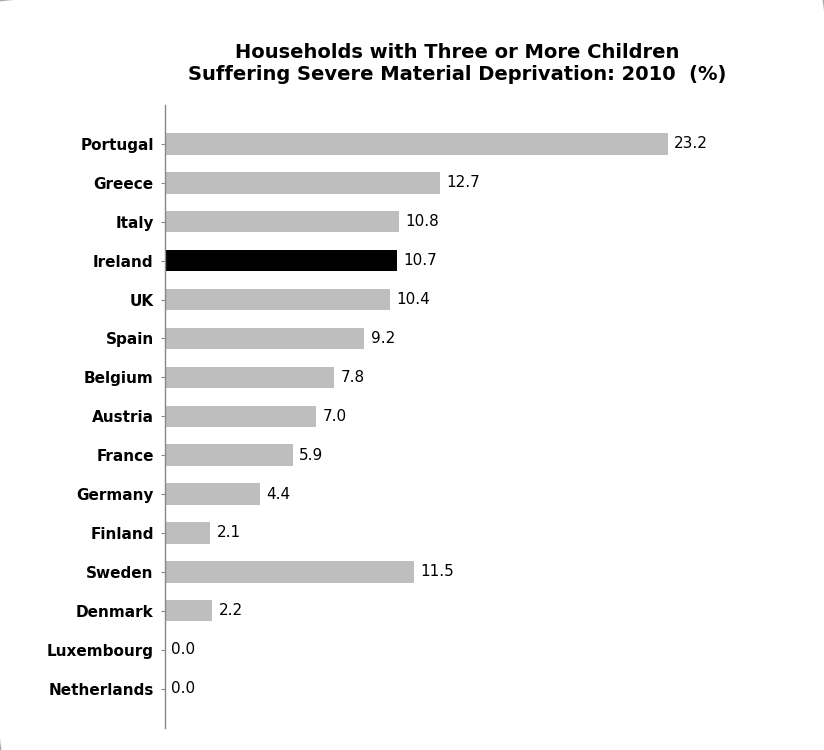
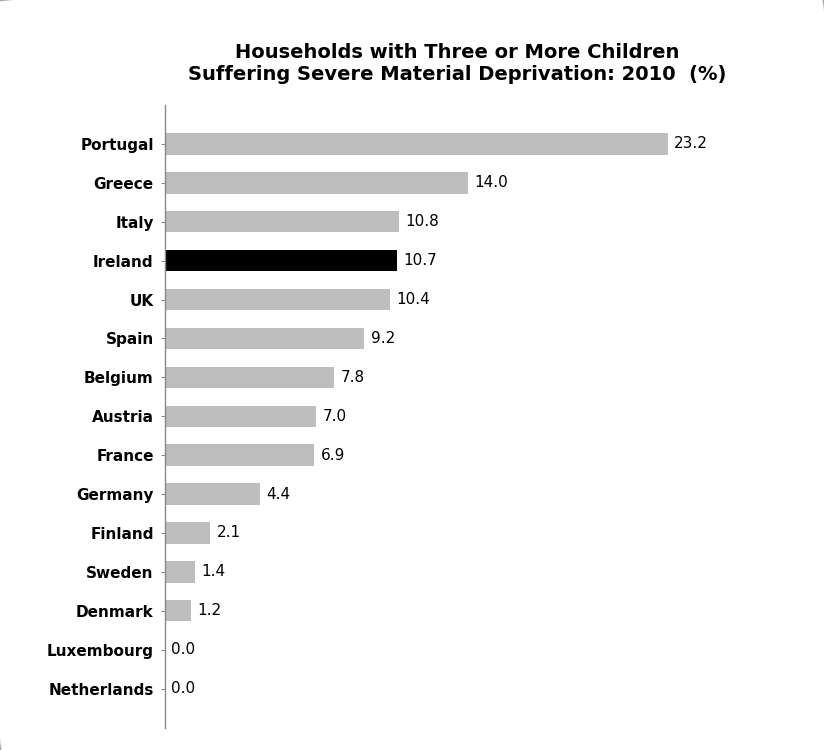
Greece: 12.7 -> 14.0
France: 5.9 -> 6.9
Sweden: 11.5 -> 1.4
Denmark: 2.2 -> 1.2
